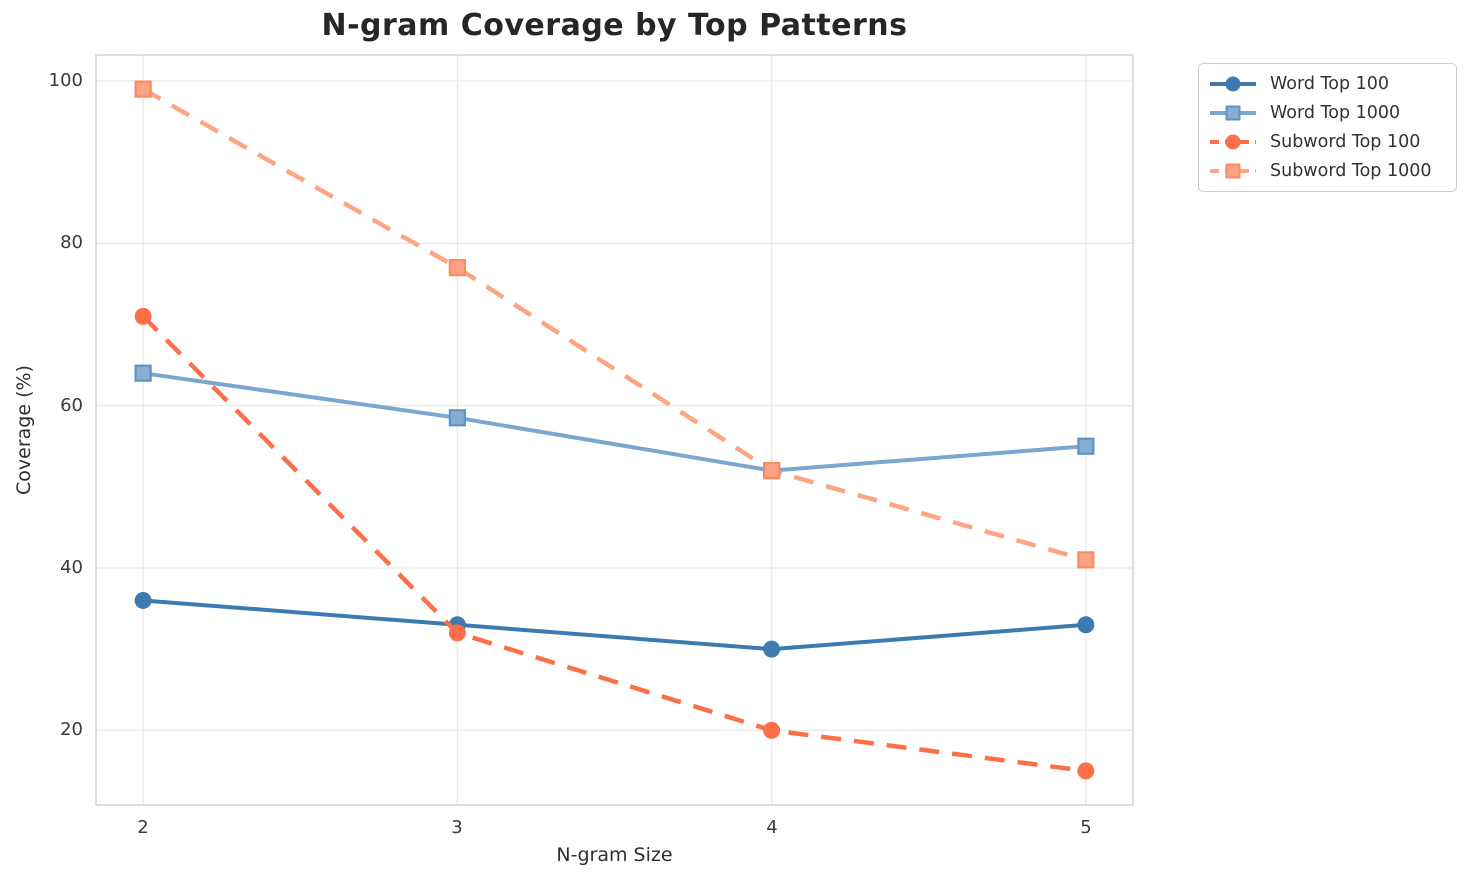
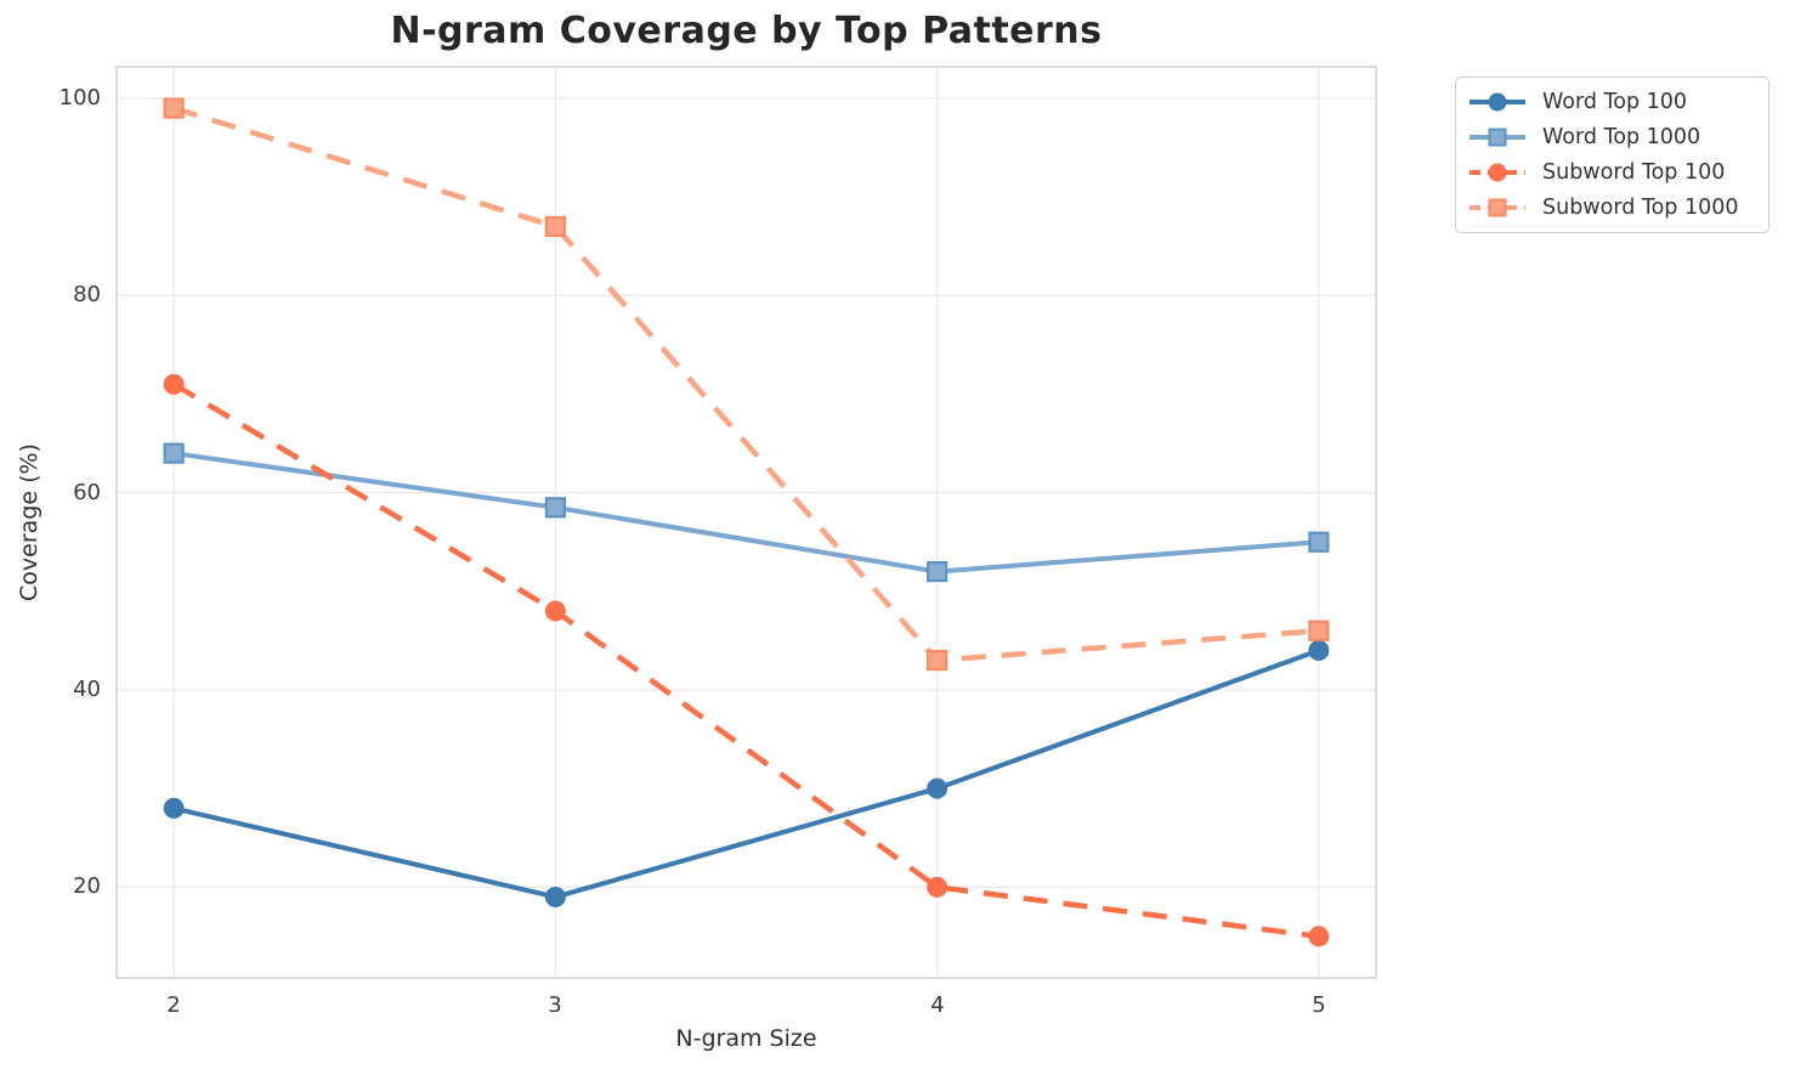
Word Top 100/2: 36 -> 28
Word Top 100/3: 33 -> 19
Subword Top 100/3: 32 -> 48
Subword Top 1000/3: 77 -> 87
Subword Top 1000/4: 52 -> 43
Word Top 100/5: 33 -> 44
Subword Top 1000/5: 41 -> 46
